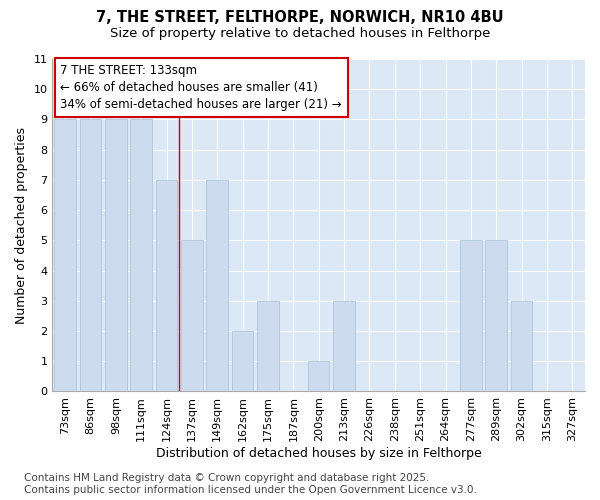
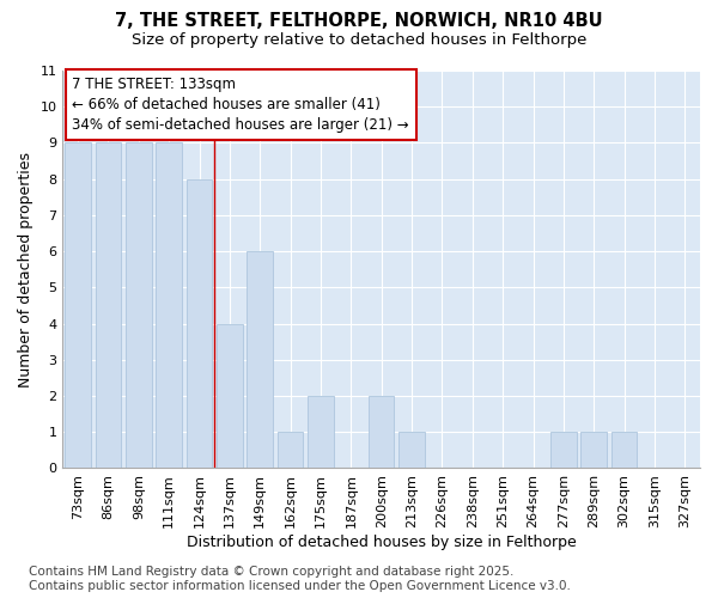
124sqm: 7 -> 8
137sqm: 5 -> 4
149sqm: 7 -> 6
162sqm: 2 -> 1
175sqm: 3 -> 2
200sqm: 1 -> 2
213sqm: 3 -> 1
277sqm: 5 -> 1
289sqm: 5 -> 1
302sqm: 3 -> 1
